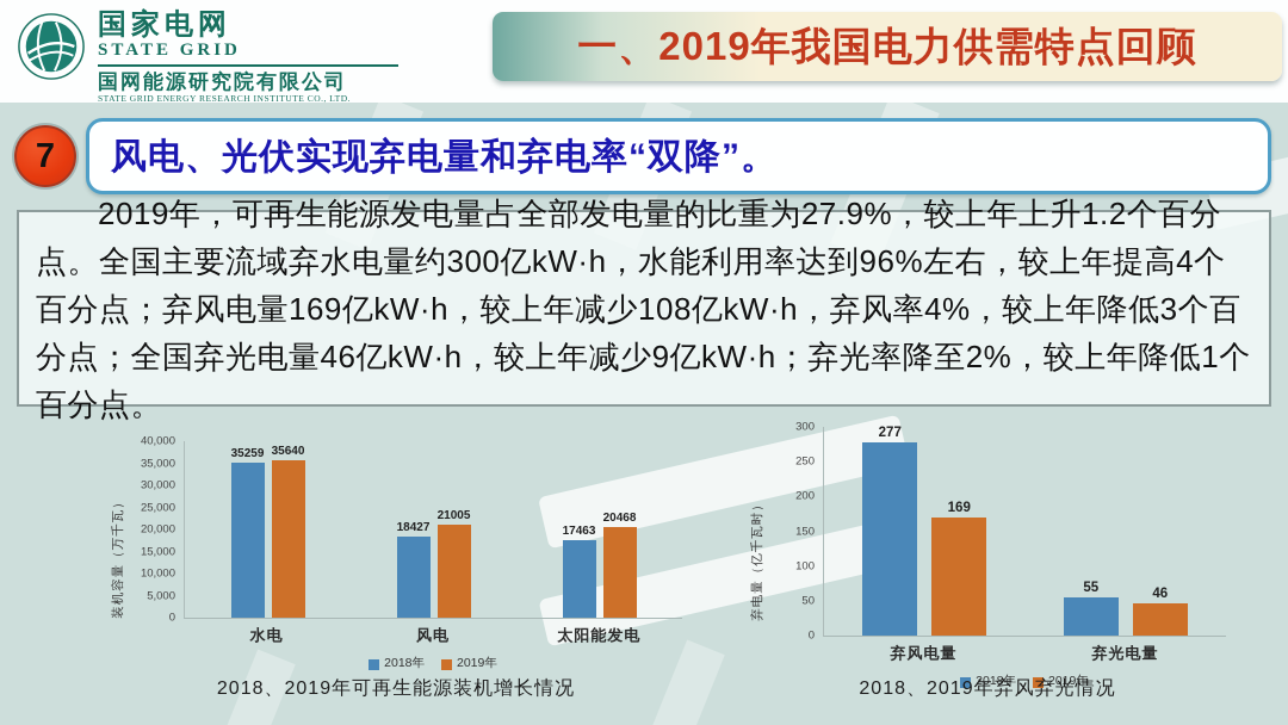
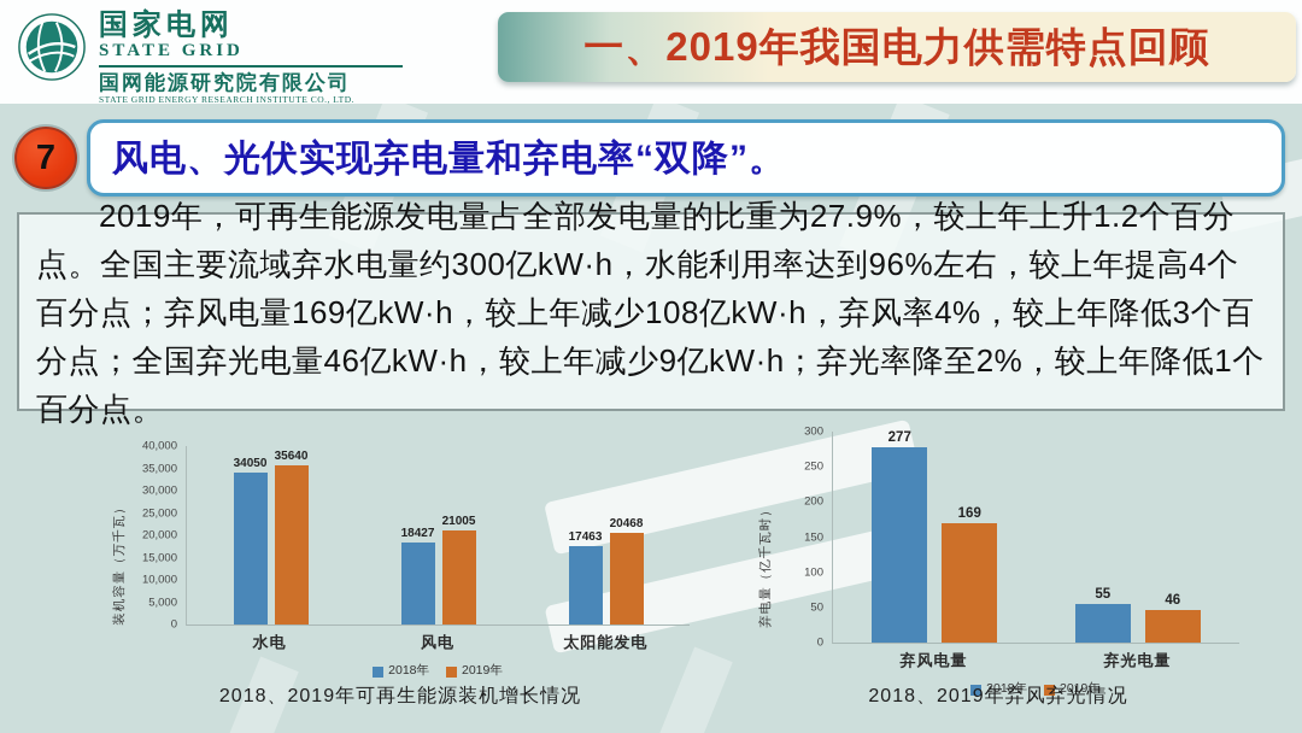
2018、2019年可再生能源装机增长情况/2018年/水电: 35259 -> 34050
